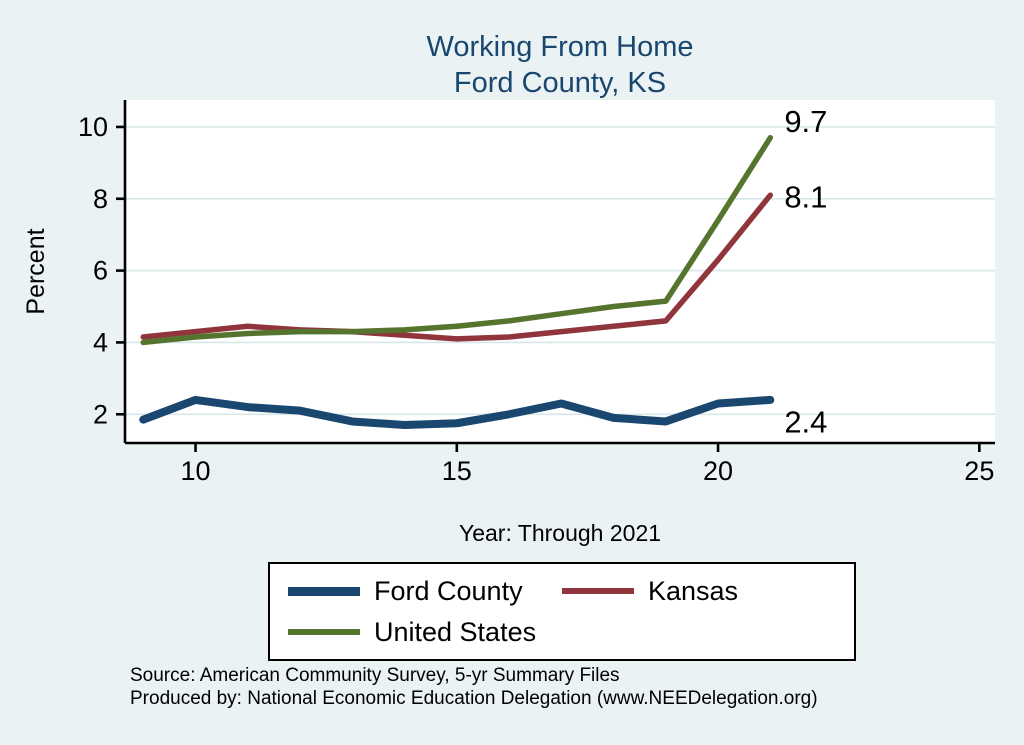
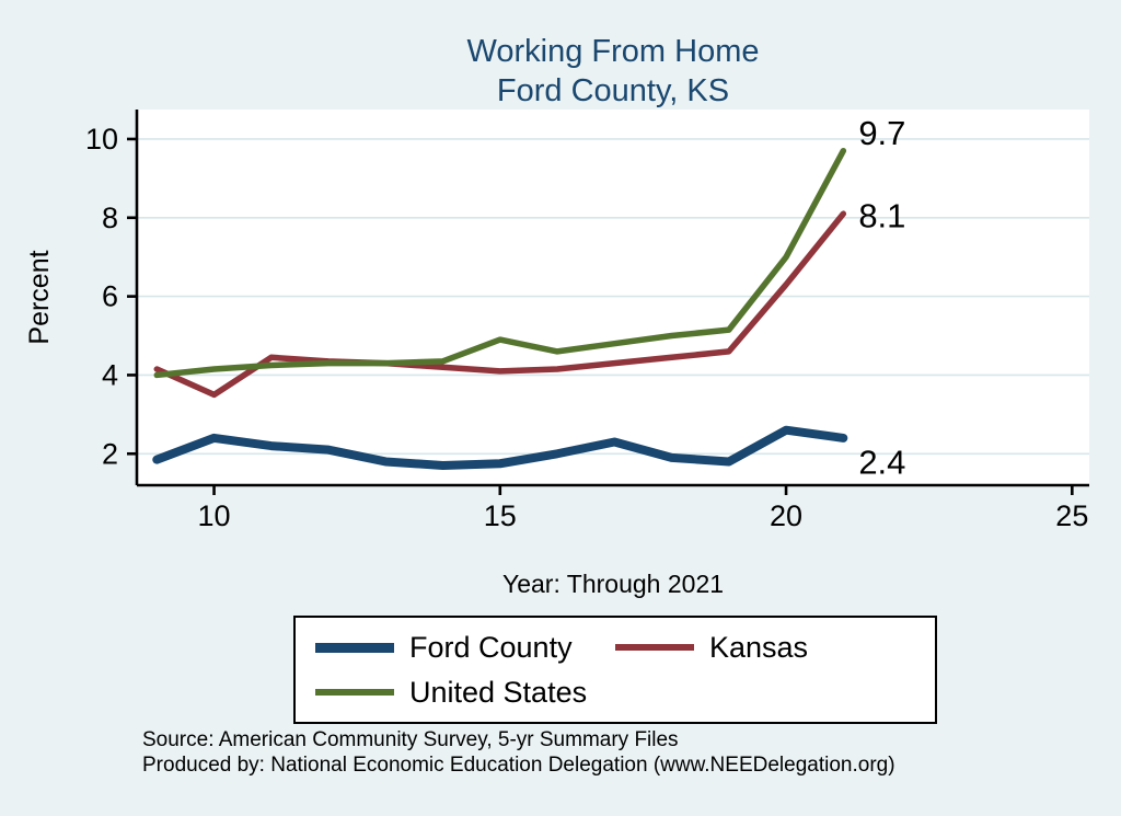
Kansas/10: 4.3 -> 3.5
United States/15: 4.5 -> 4.9
Ford County/20: 2.3 -> 2.6
United States/20: 7.4 -> 7.0
